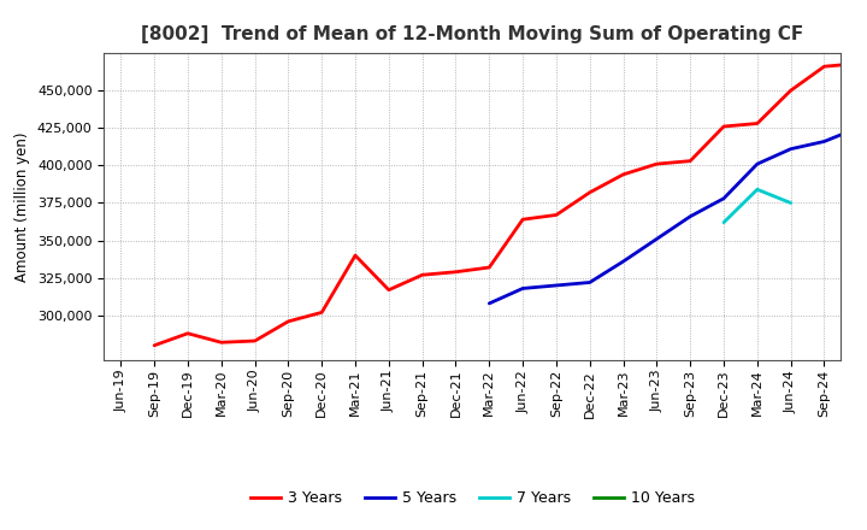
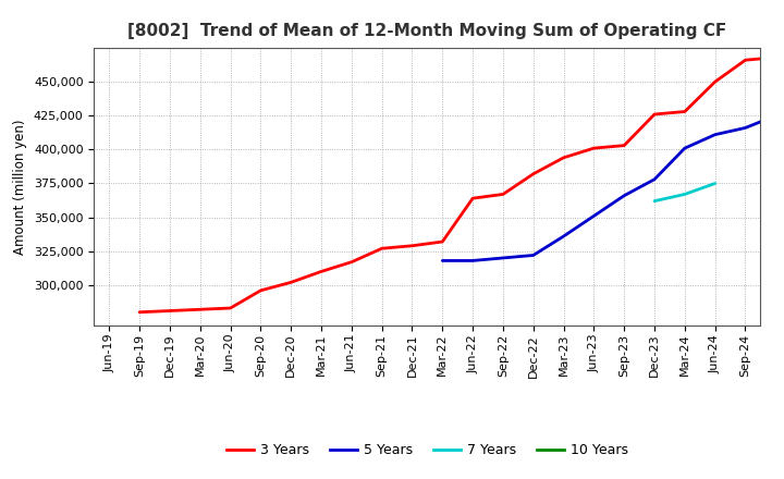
3 Years/Dec-19: 288,000 -> 281,000
3 Years/Mar-21: 340,000 -> 310,000
5 Years/Mar-22: 308,000 -> 318,000
7 Years/Mar-24: 384,000 -> 367,000
